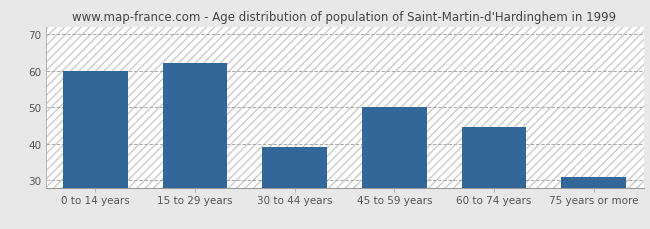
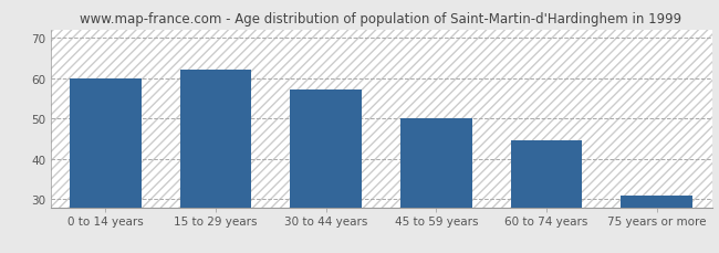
30 to 44 years: 39.0 -> 57.0
